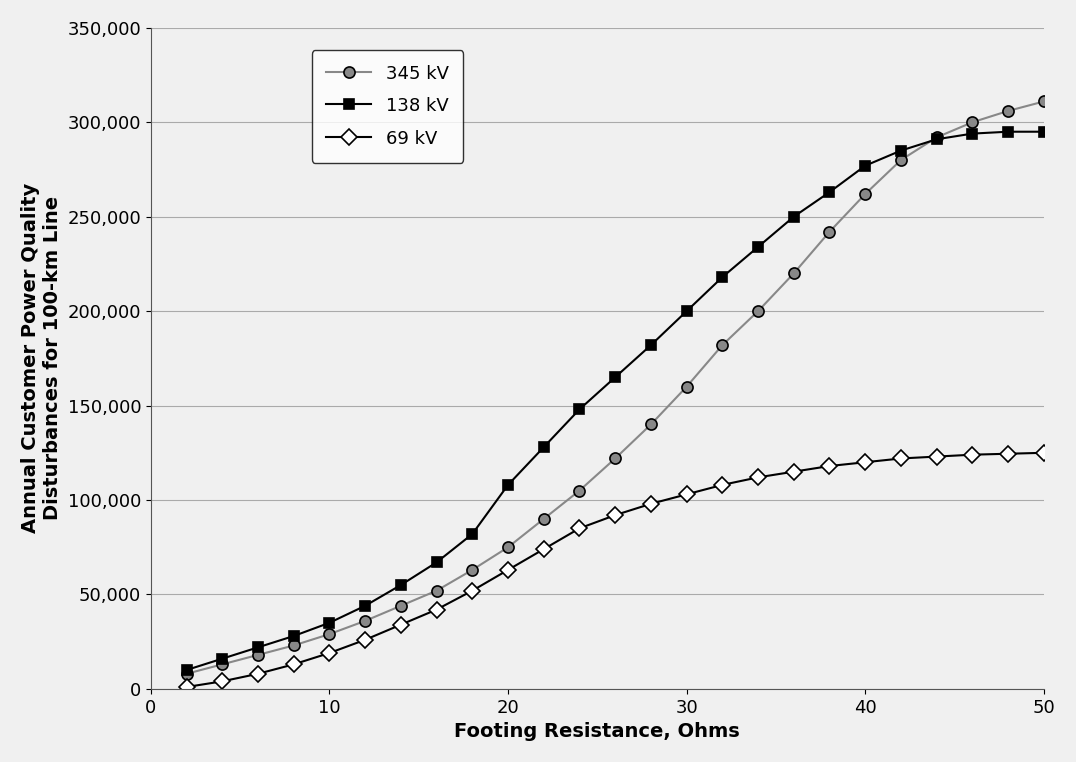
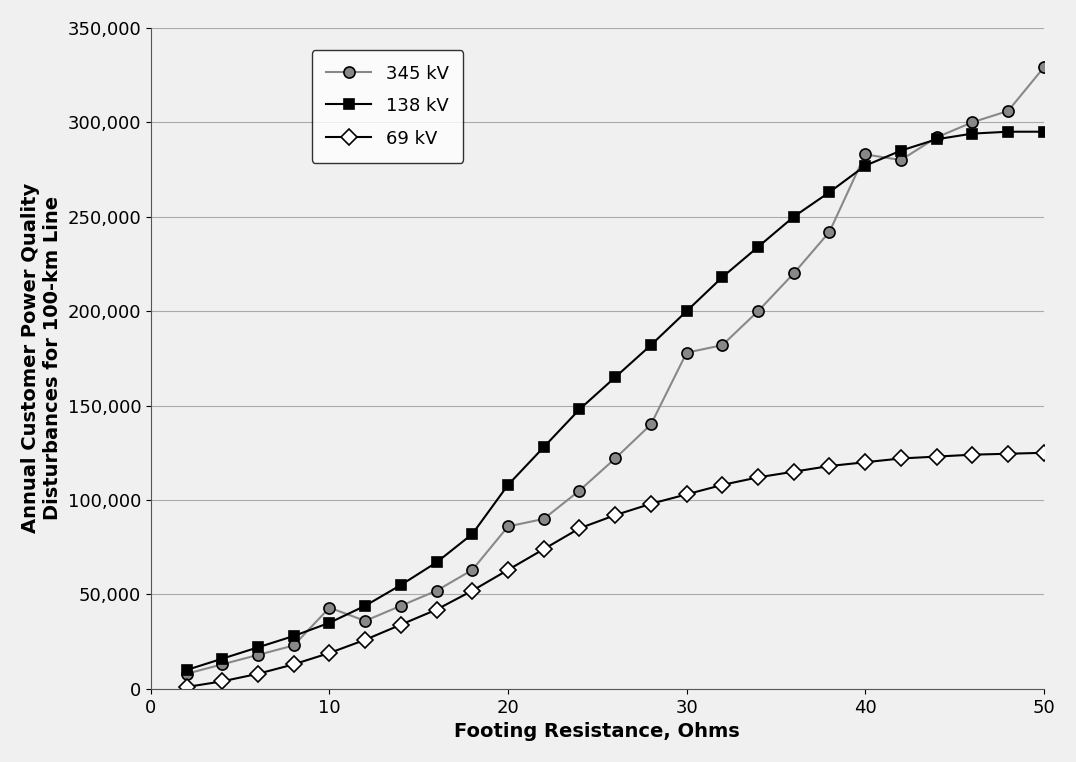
345 kV/10: 29,000 -> 43,000
345 kV/20: 75,000 -> 86,000
345 kV/30: 160,000 -> 178,000
345 kV/40: 262,000 -> 283,000
345 kV/50: 311,000 -> 329,000
